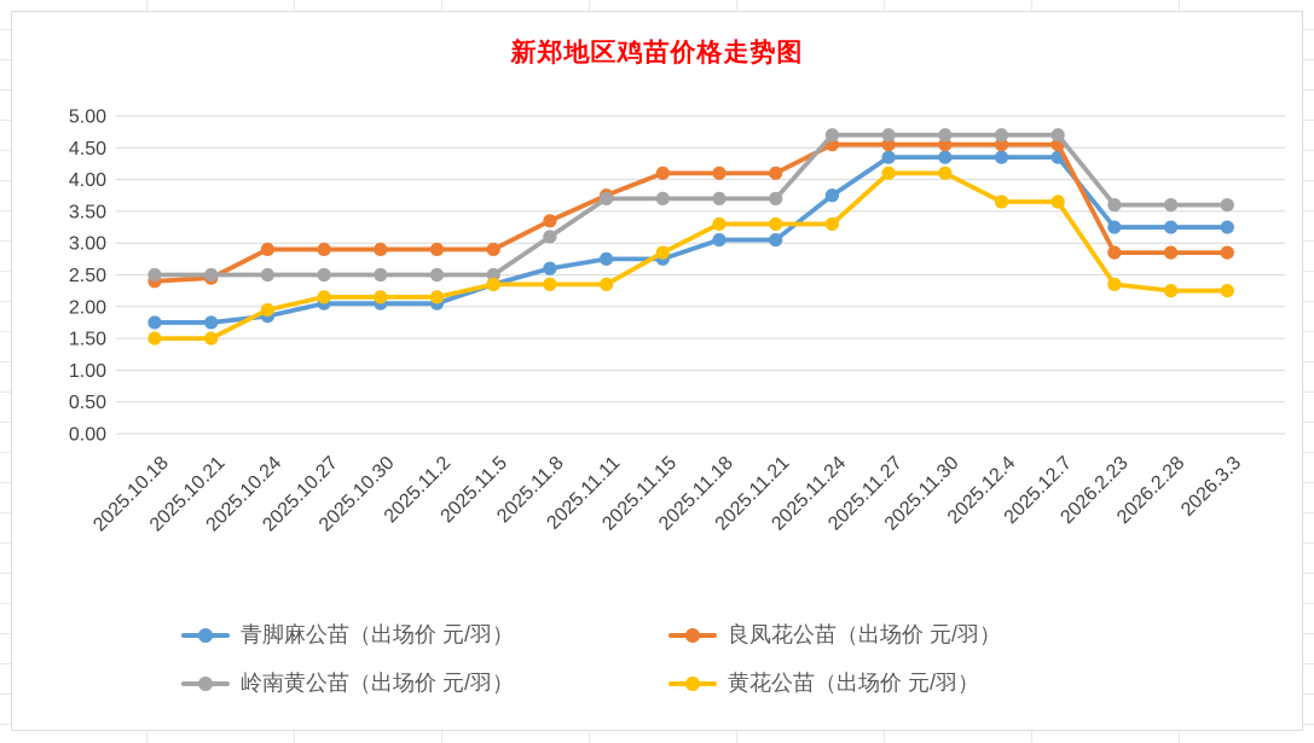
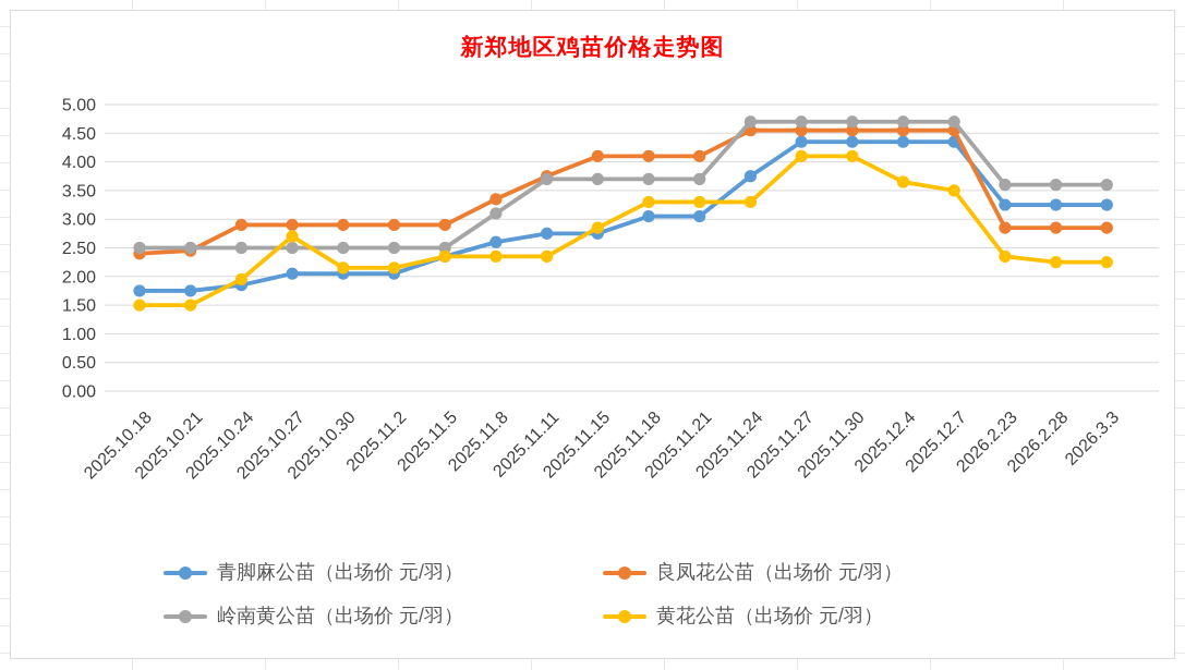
黄花公苗（出场价 元/羽）/2025.10.27: 2.1 -> 2.7
黄花公苗（出场价 元/羽）/2025.12.7: 3.6 -> 3.5
